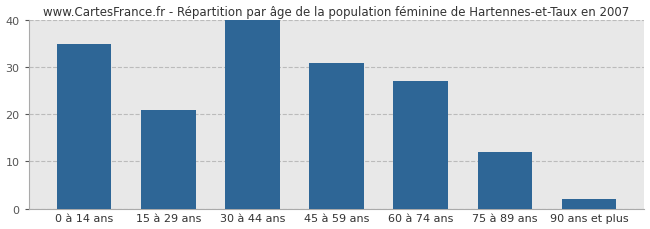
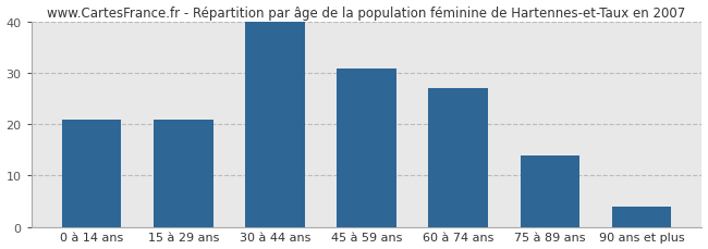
0 à 14 ans: 35 -> 21
75 à 89 ans: 12 -> 14
90 ans et plus: 2 -> 4
